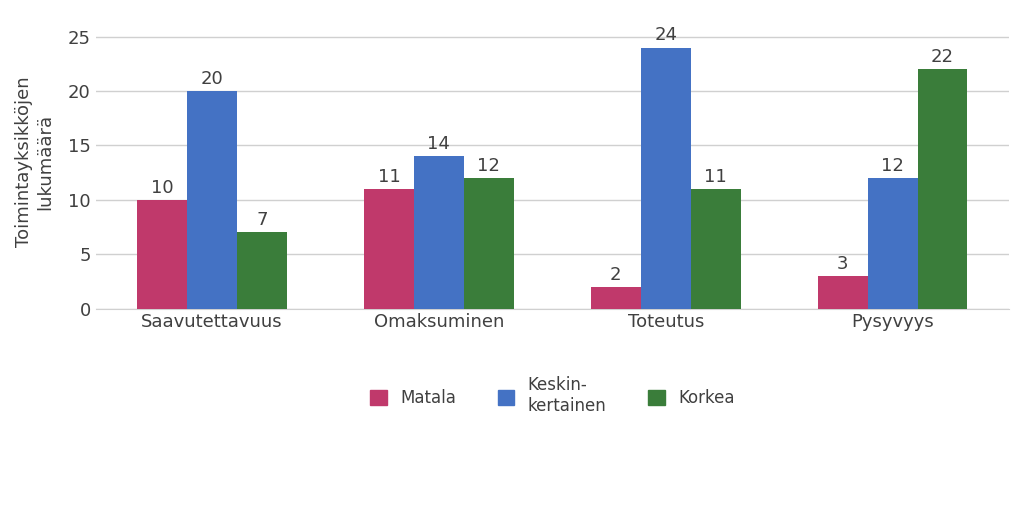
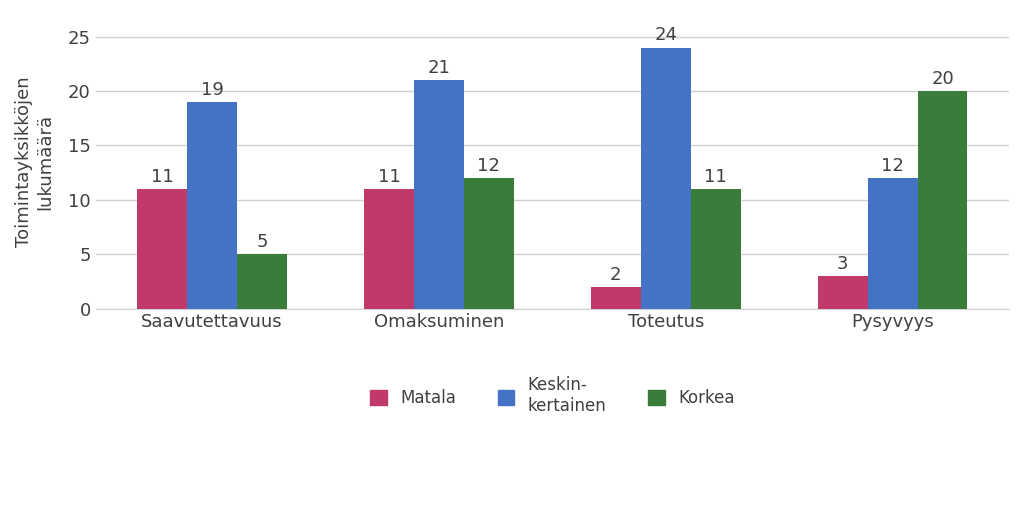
Matala/Saavutettavuus: 10 -> 11
Keskin- kertainen/Saavutettavuus: 20 -> 19
Korkea/Saavutettavuus: 7 -> 5
Keskin- kertainen/Omaksuminen: 14 -> 21
Korkea/Pysyvyys: 22 -> 20
